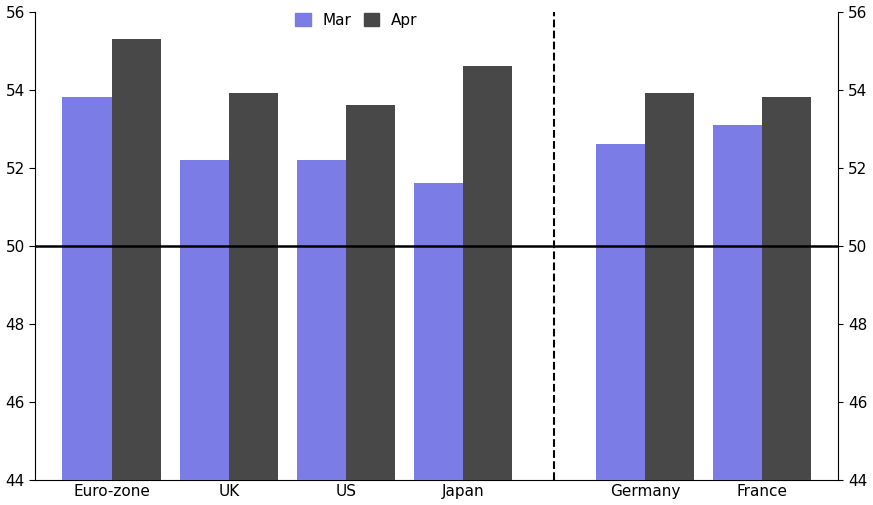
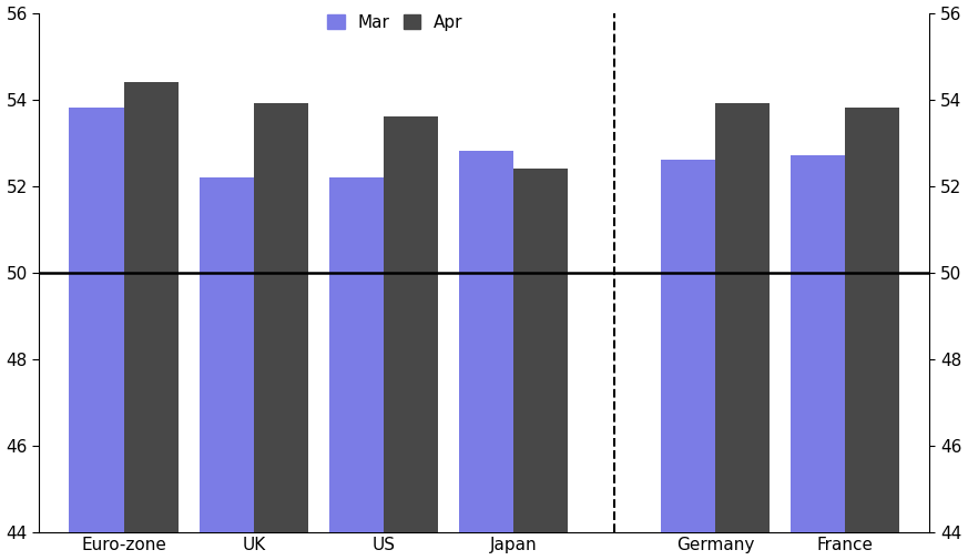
Apr/Euro-zone: 55.3 -> 54.4
Mar/Japan: 51.6 -> 52.8
Apr/Japan: 54.6 -> 52.4
Mar/France: 53.1 -> 52.7
